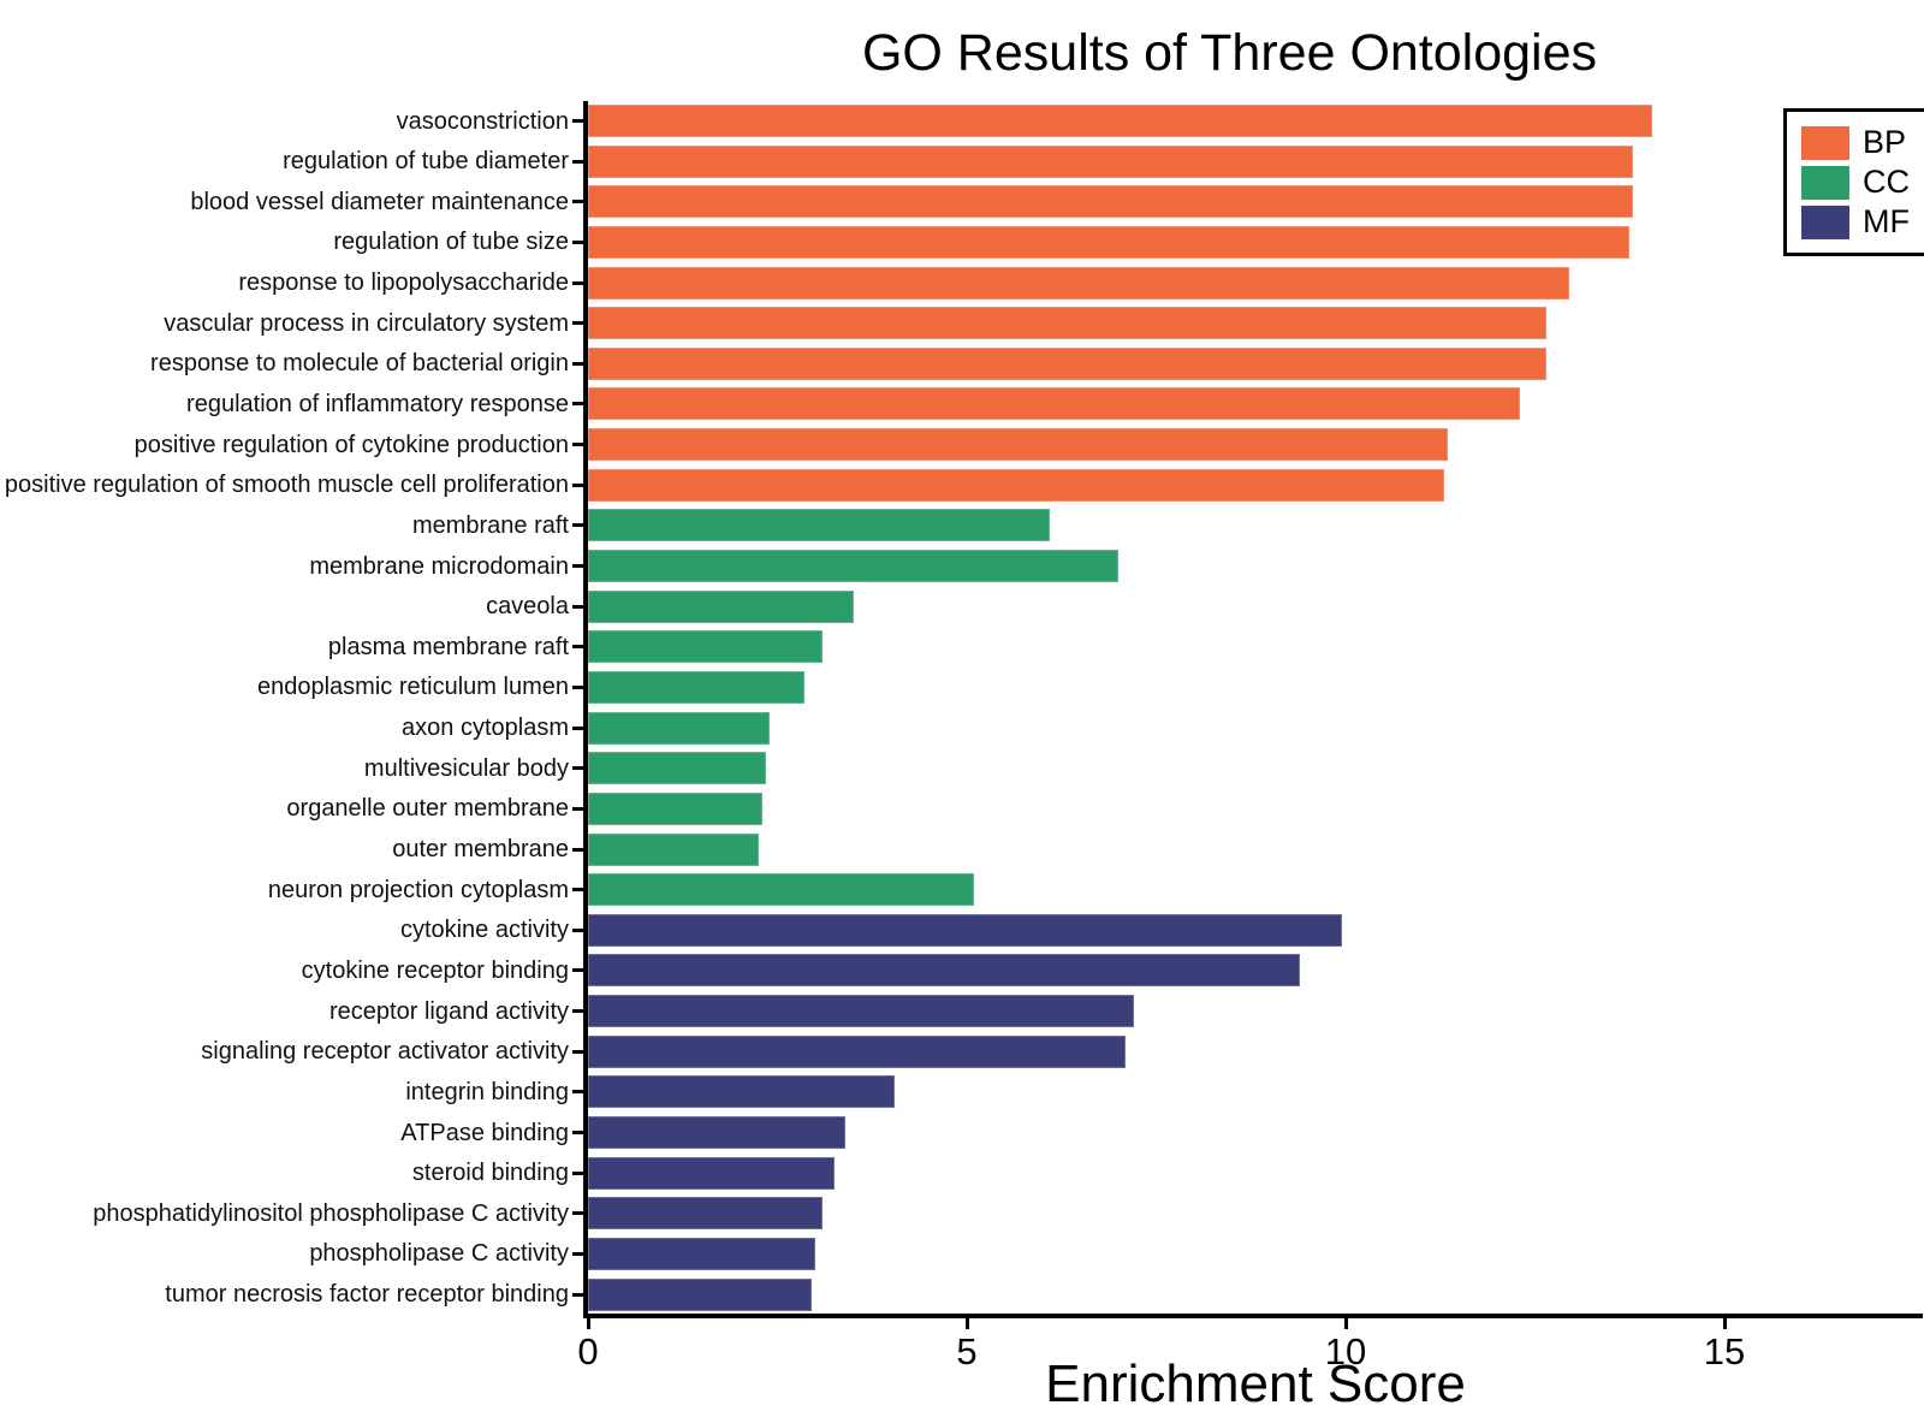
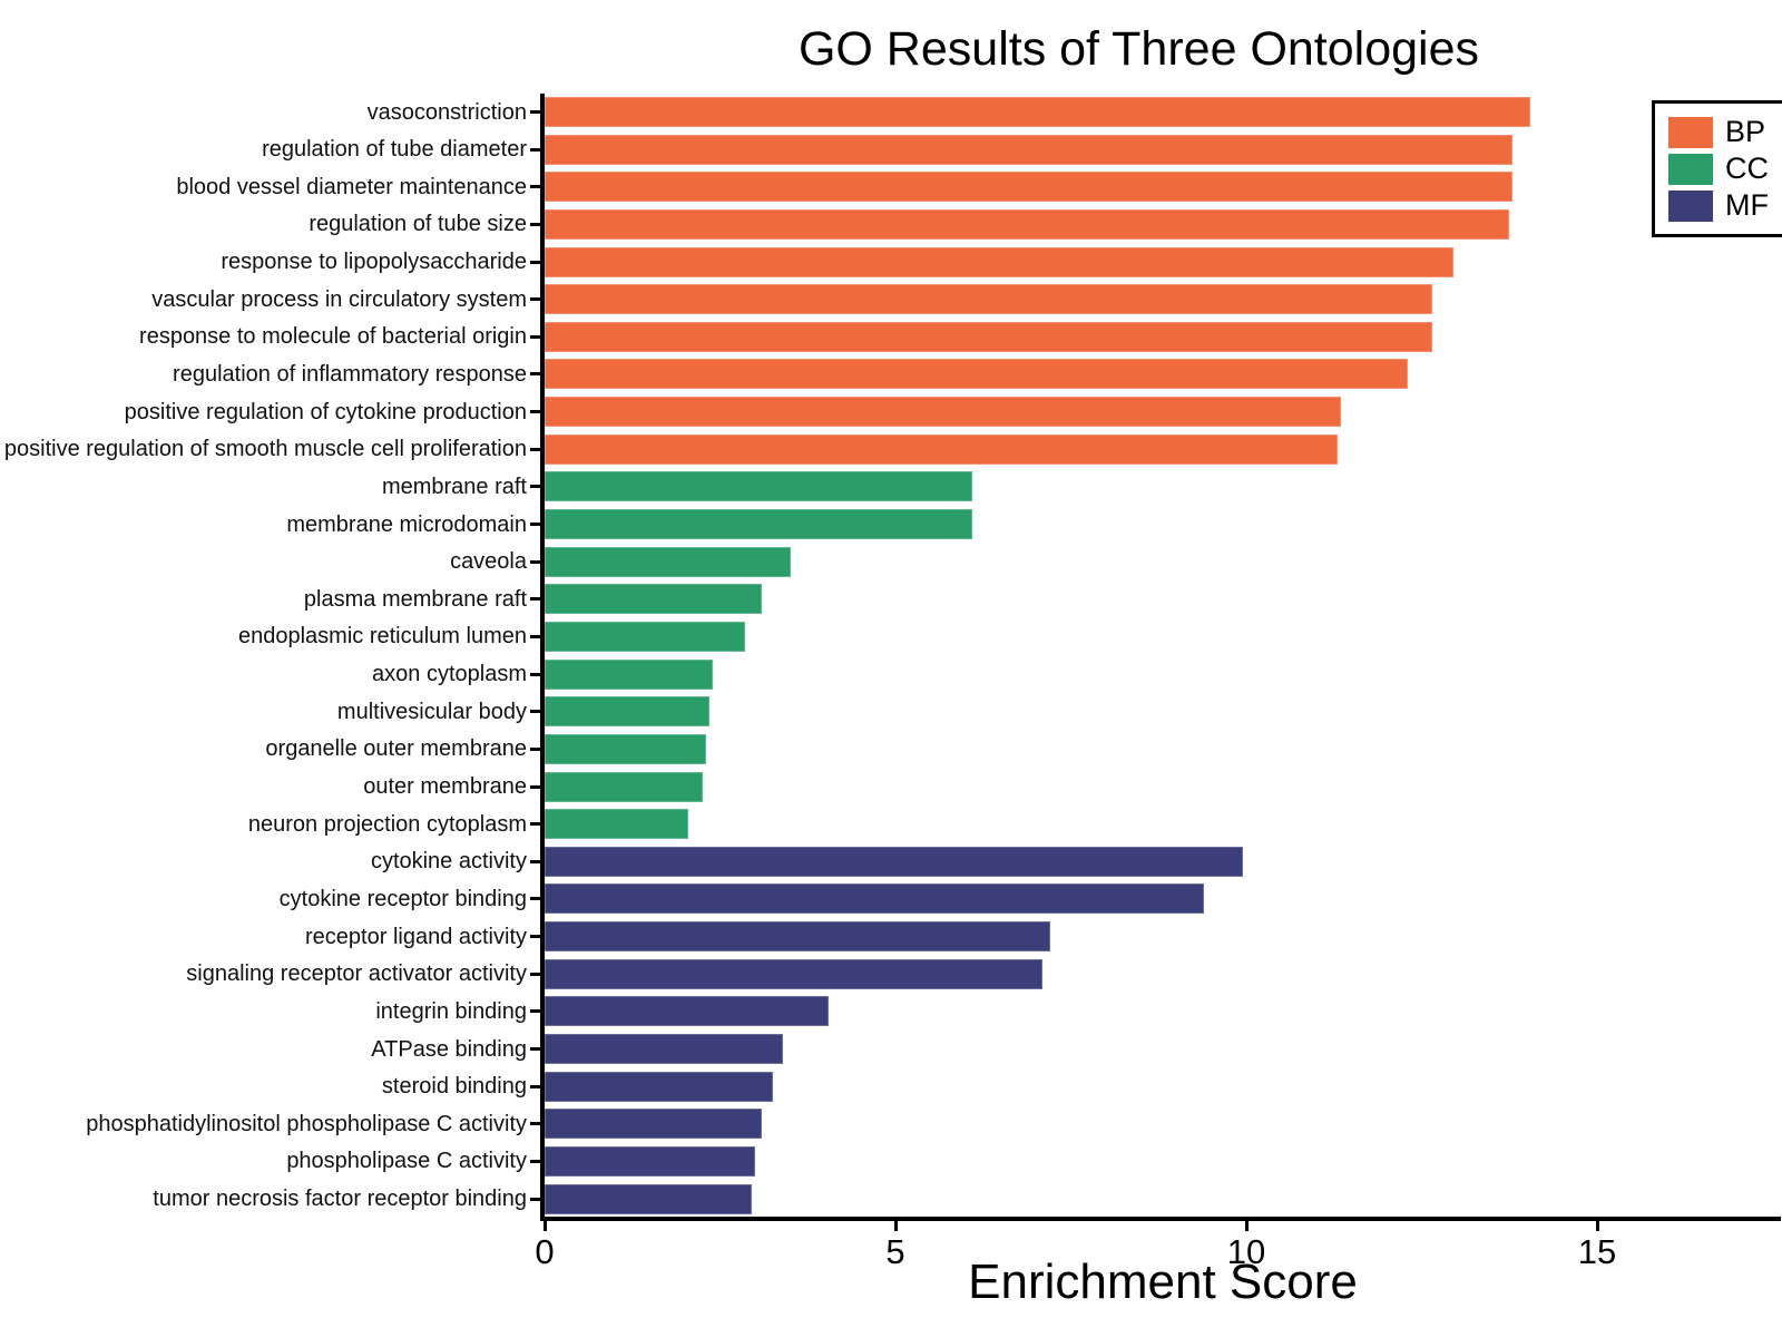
membrane microdomain: 7.0 -> 6.1
neuron projection cytoplasm: 5.1 -> 2.0
